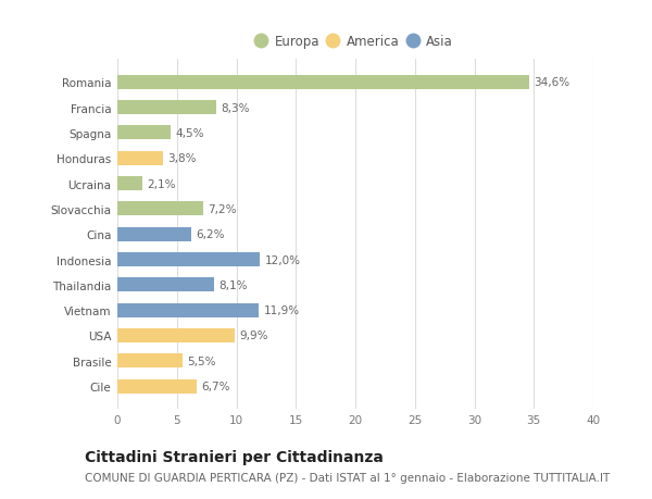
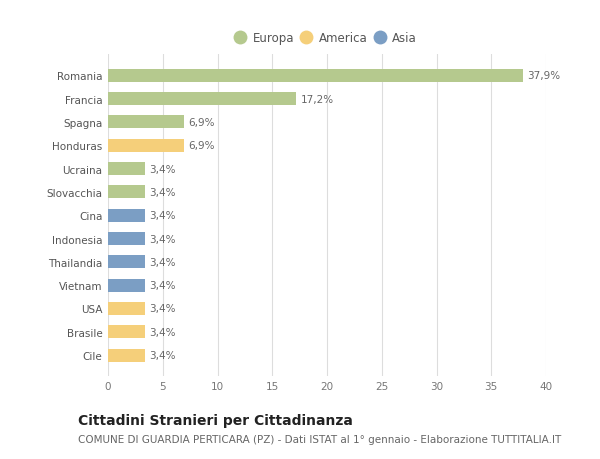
Romania: 34,6% -> 37,9%
Francia: 8,3% -> 17,2%
Spagna: 4,5% -> 6,9%
Honduras: 3,8% -> 6,9%
Ucraina: 2,1% -> 3,4%
Slovacchia: 7,2% -> 3,4%
Cina: 6,2% -> 3,4%
Indonesia: 12,0% -> 3,4%
Thailandia: 8,1% -> 3,4%
Vietnam: 11,9% -> 3,4%
USA: 9,9% -> 3,4%
Brasile: 5,5% -> 3,4%
Cile: 6,7% -> 3,4%
